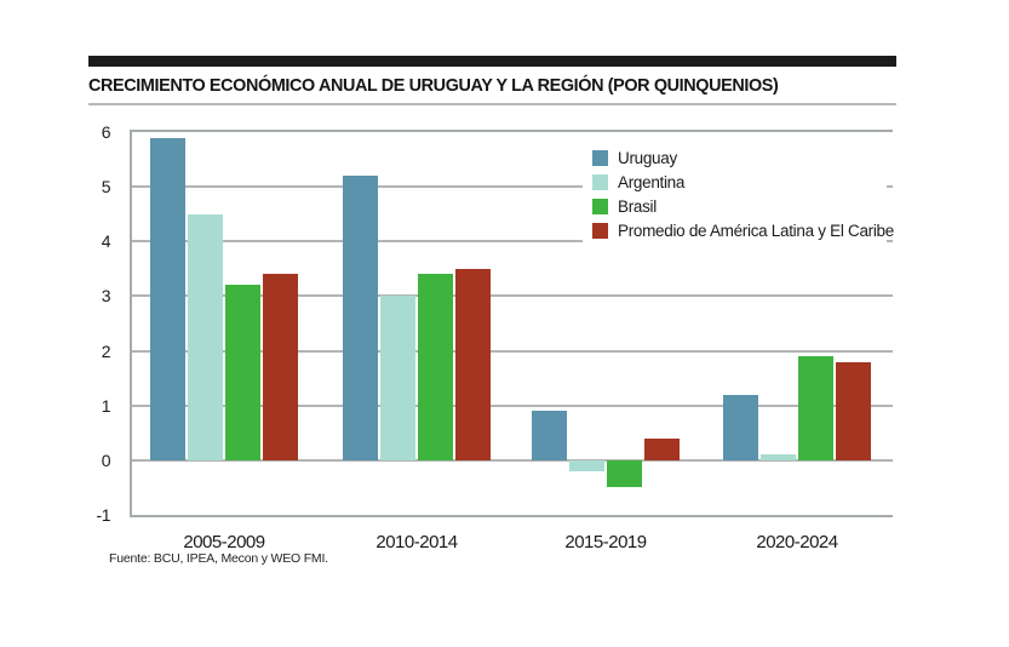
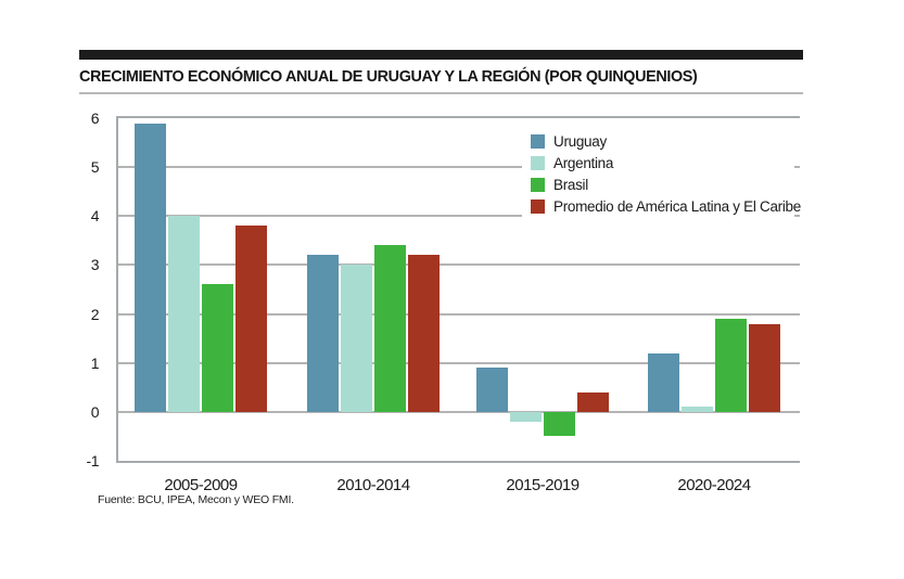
Argentina/2005-2009: 4.5 -> 4.0
Brasil/2005-2009: 3.2 -> 2.6
Promedio de América Latina y El Caribe/2005-2009: 3.4 -> 3.8
Uruguay/2010-2014: 5.2 -> 3.2
Promedio de América Latina y El Caribe/2010-2014: 3.5 -> 3.2
